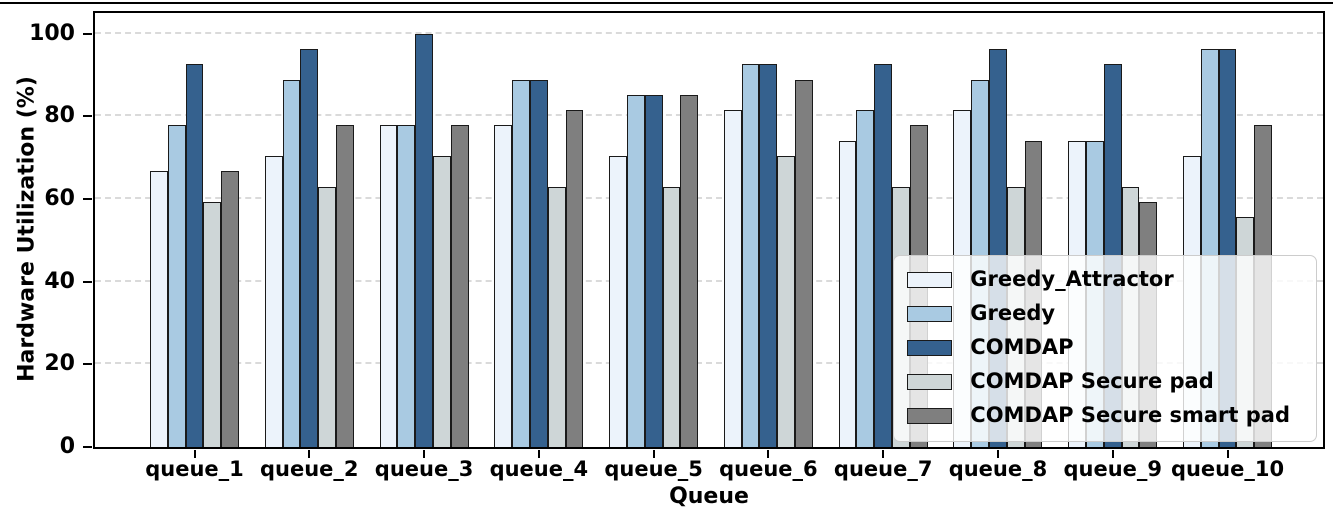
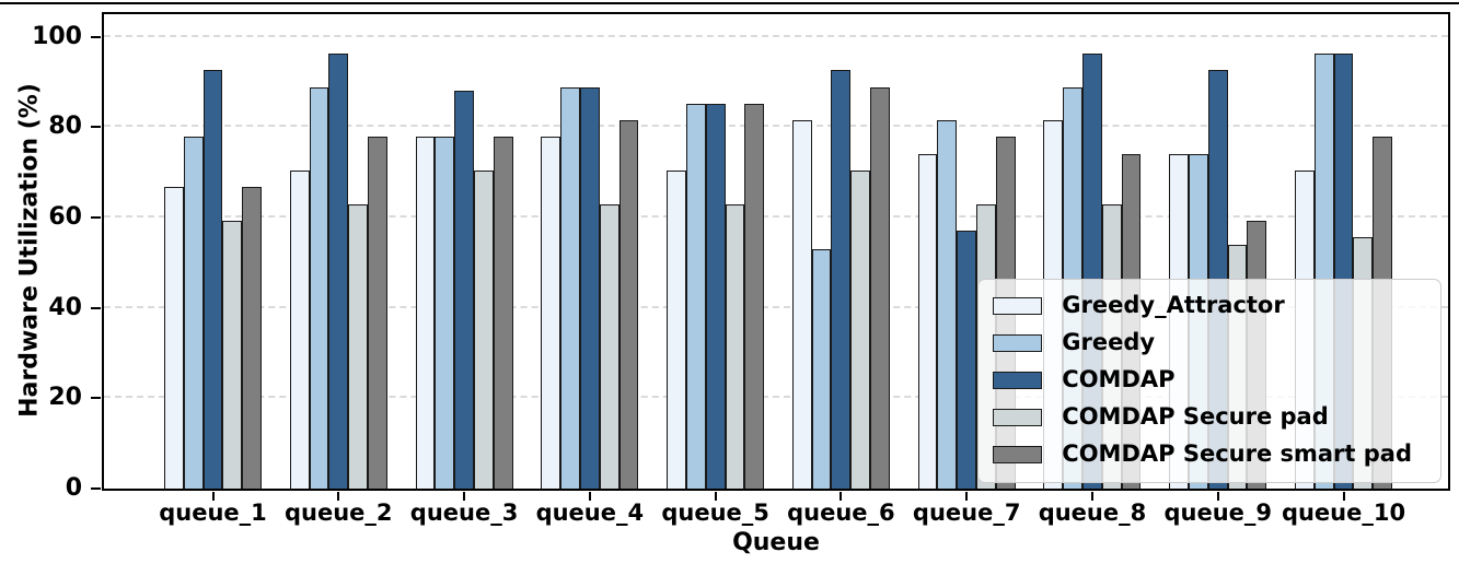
COMDAP/queue_3: 100 -> 88
Greedy/queue_6: 93 -> 53
COMDAP/queue_7: 93 -> 57
COMDAP Secure pad/queue_9: 63 -> 54
